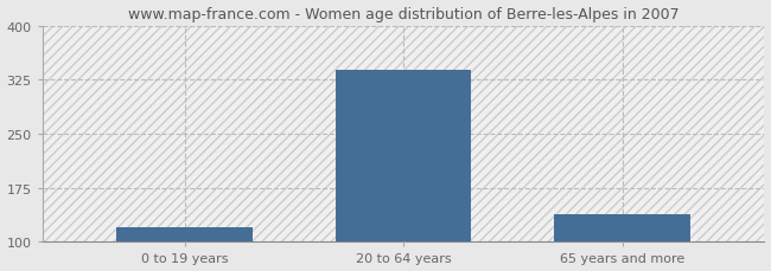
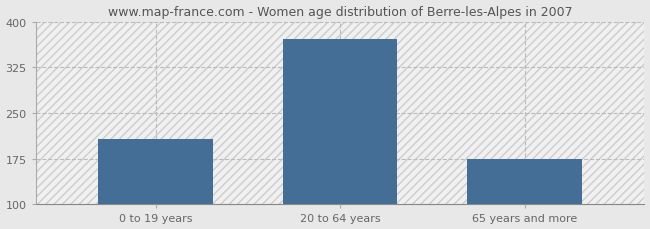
0 to 19 years: 120 -> 208
20 to 64 years: 338 -> 372
65 years and more: 138 -> 174
